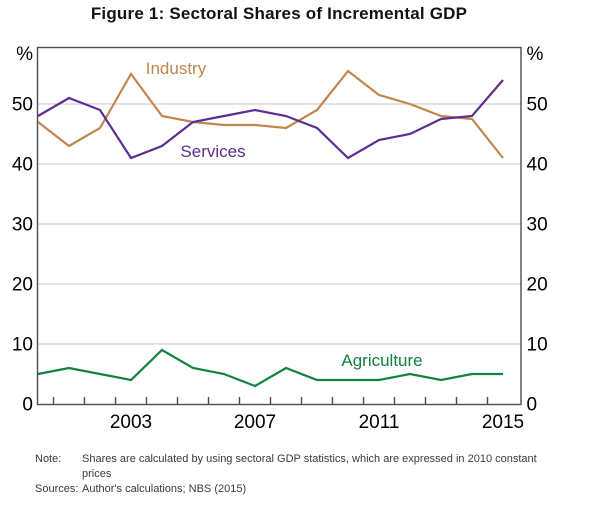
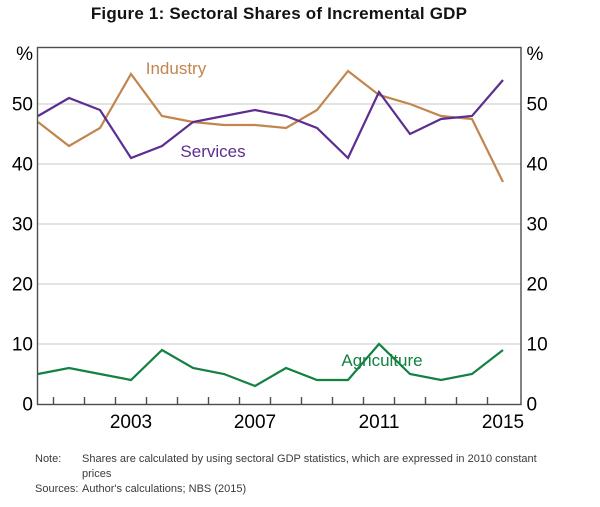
Services/2011: 44 -> 52
Agriculture/2011: 4 -> 10
Industry/2015: 41 -> 37
Agriculture/2015: 5 -> 9
